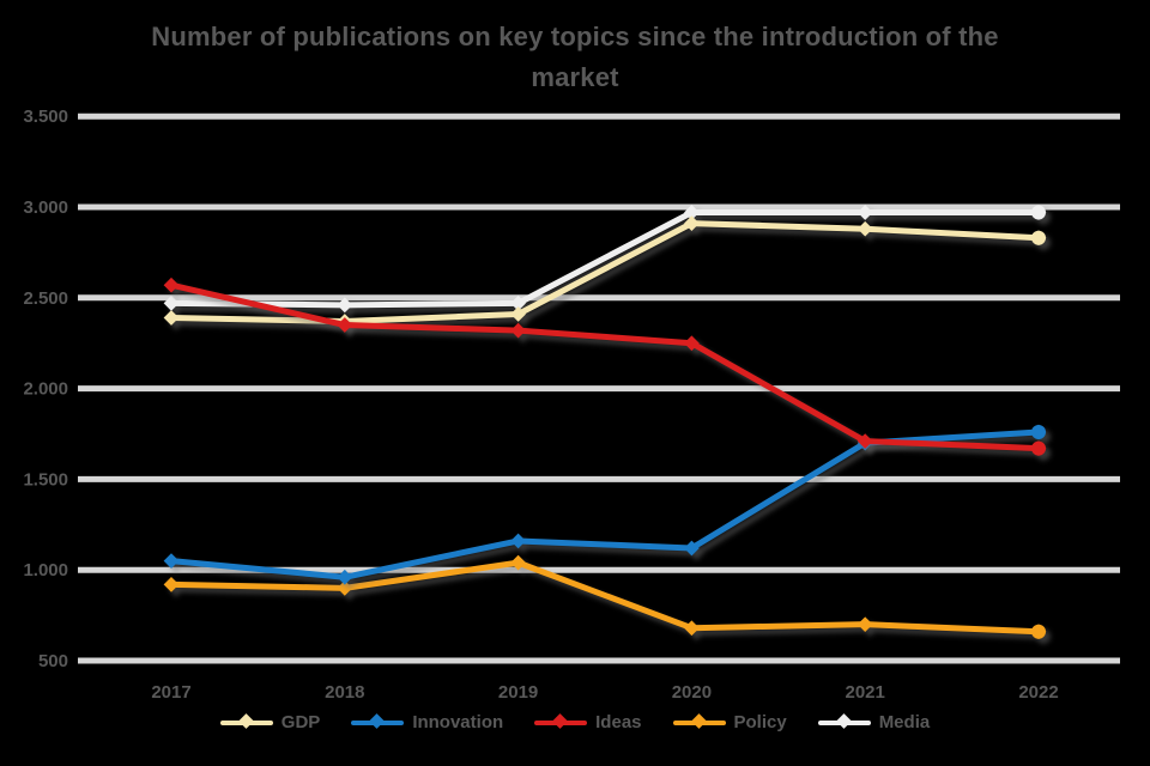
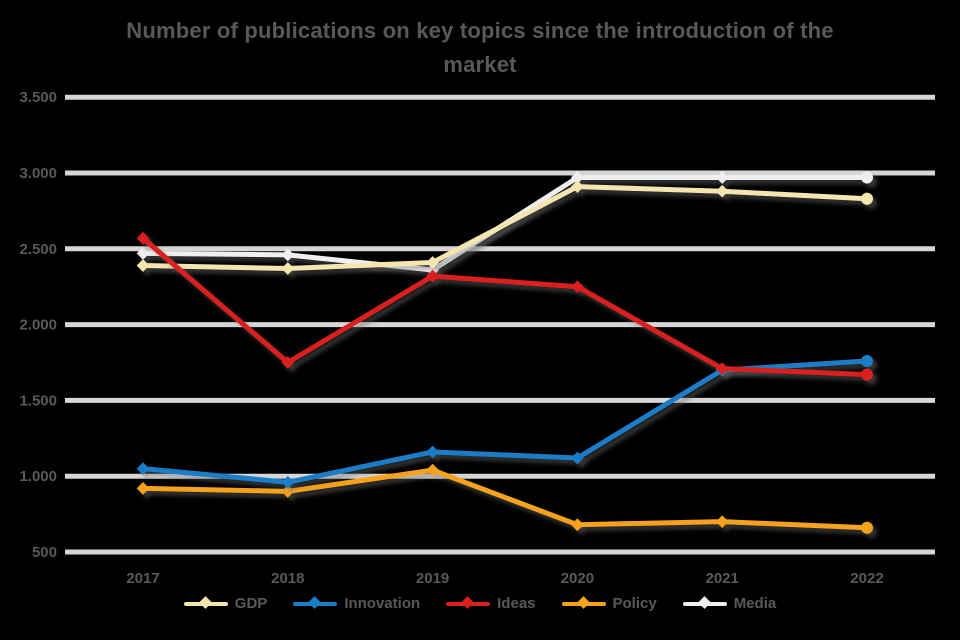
Ideas/2018: 2350 -> 1750
Media/2019: 2470 -> 2360
